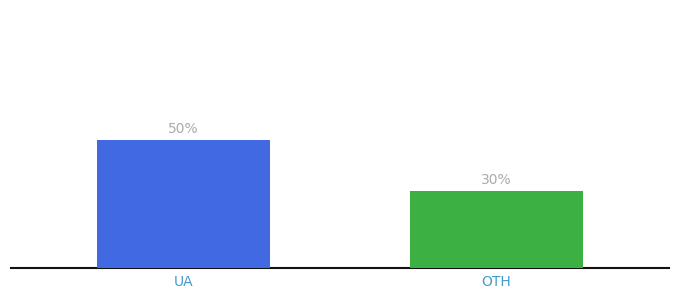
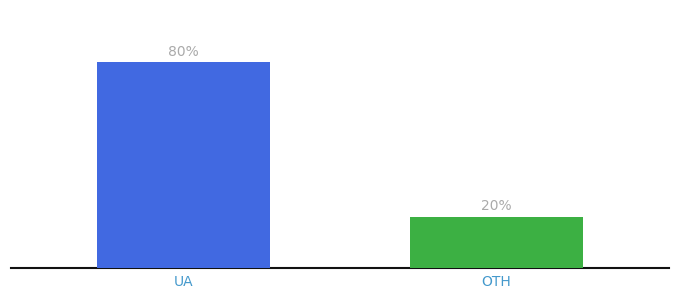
UA: 50% -> 80%
OTH: 30% -> 20%
